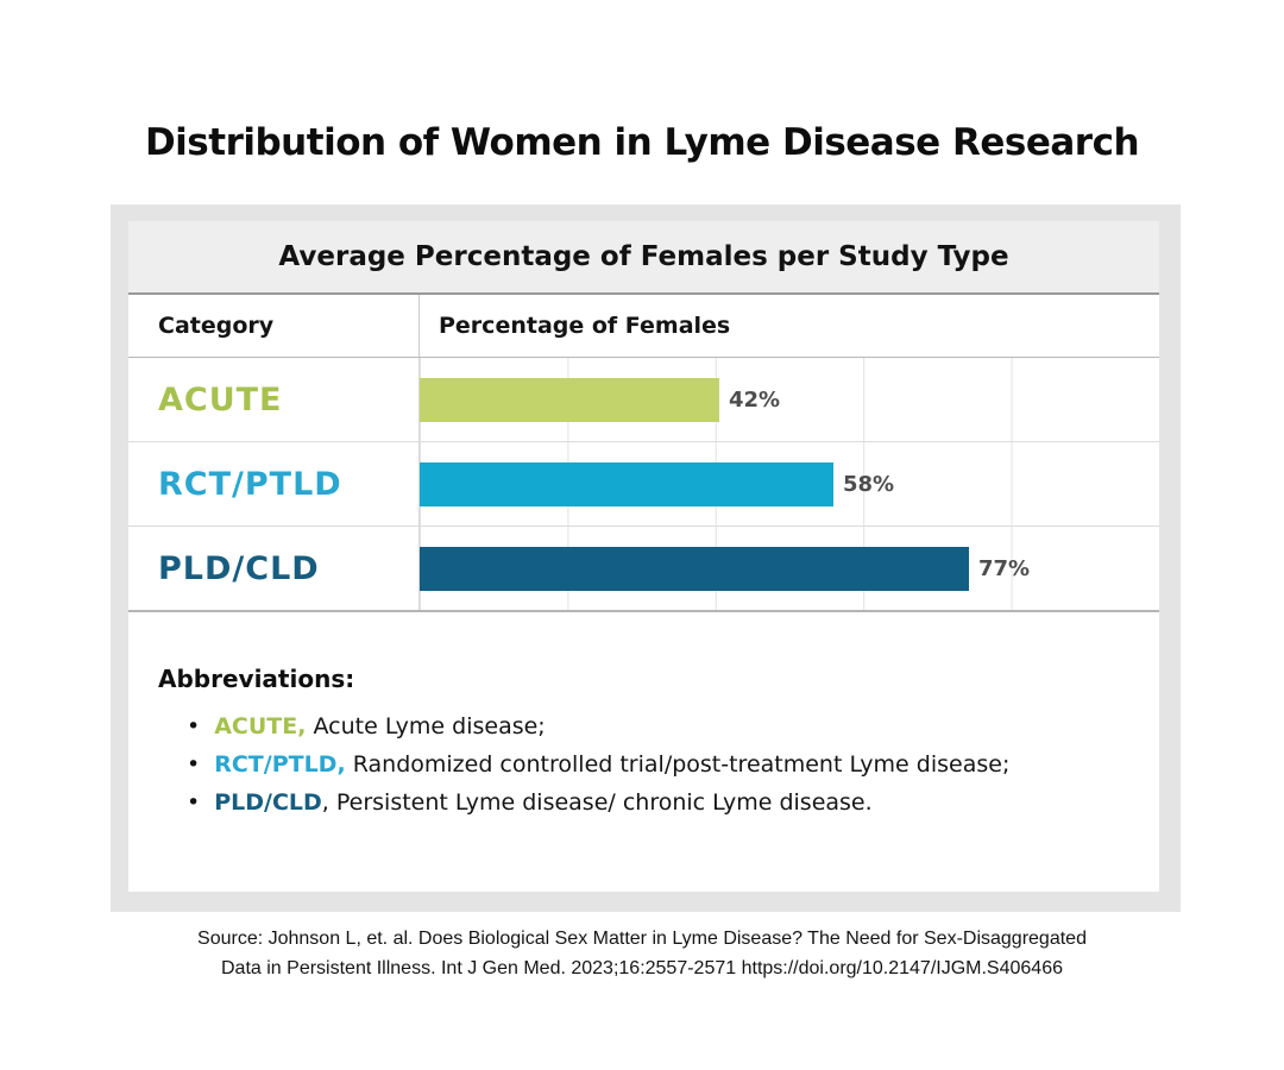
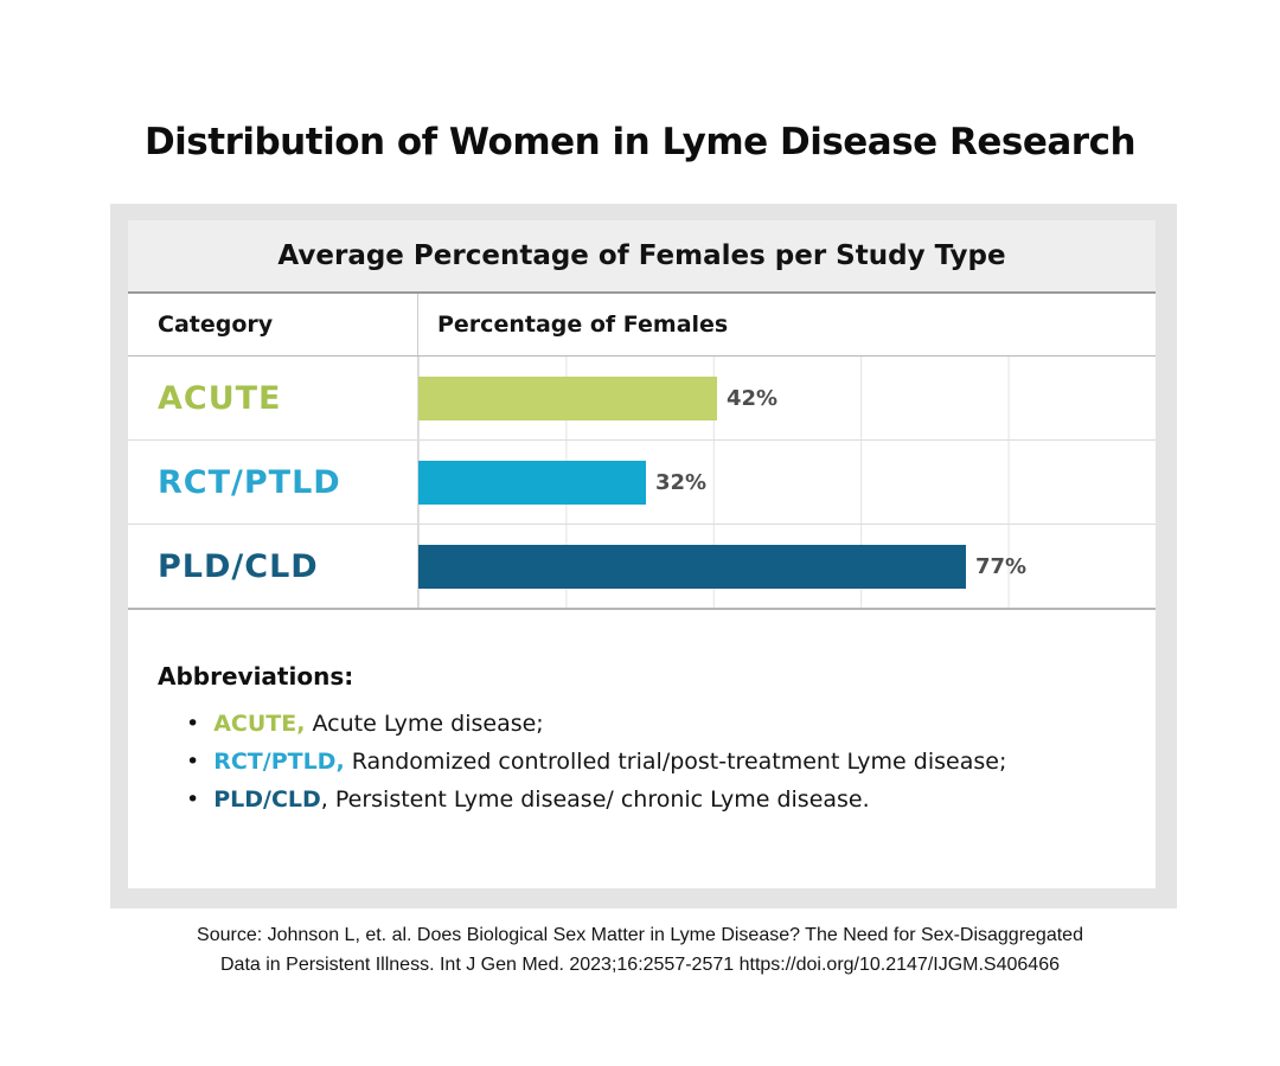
RCT/PTLD: 58% -> 32%
